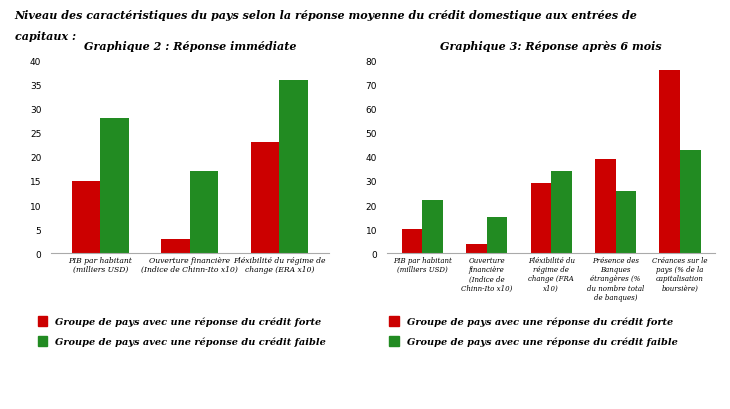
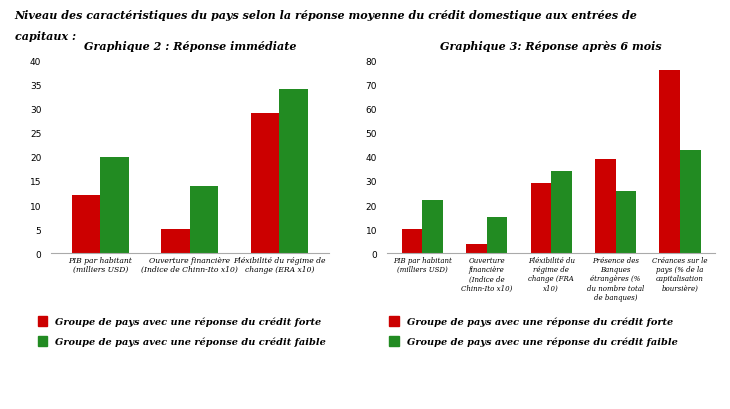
Graphique 2 : Réponse immédiate/Groupe de pays avec une réponse du crédit forte/PIB par habitant (milliers USD): 15 -> 12
Graphique 2 : Réponse immédiate/Groupe de pays avec une réponse du crédit faible/PIB par habitant (milliers USD): 28 -> 20
Graphique 2 : Réponse immédiate/Groupe de pays avec une réponse du crédit forte/Ouverture financière (Indice de Chinn-Ito x10): 3 -> 5
Graphique 2 : Réponse immédiate/Groupe de pays avec une réponse du crédit faible/Ouverture financière (Indice de Chinn-Ito x10): 17 -> 14
Graphique 2 : Réponse immédiate/Groupe de pays avec une réponse du crédit forte/Fléxibilité du régime de change (ERA x10): 23 -> 29
Graphique 2 : Réponse immédiate/Groupe de pays avec une réponse du crédit faible/Fléxibilité du régime de change (ERA x10): 36 -> 34
